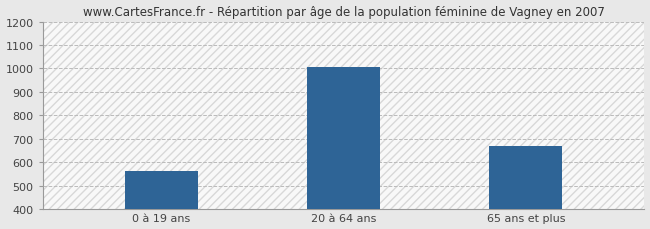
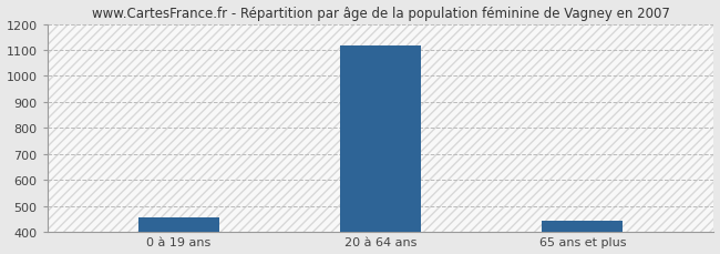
0 à 19 ans: 565 -> 455
20 à 64 ans: 1005 -> 1115
65 ans et plus: 670 -> 445
